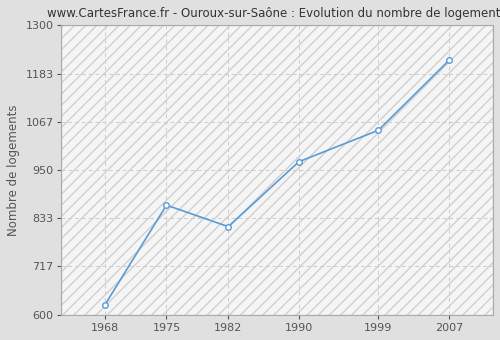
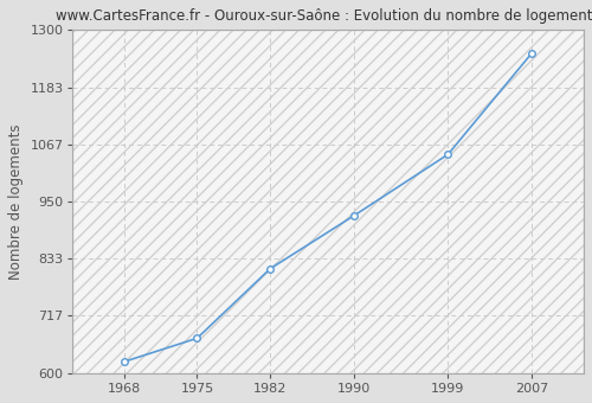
1975: 865 -> 671
1990: 970 -> 921
2007: 1215 -> 1252
